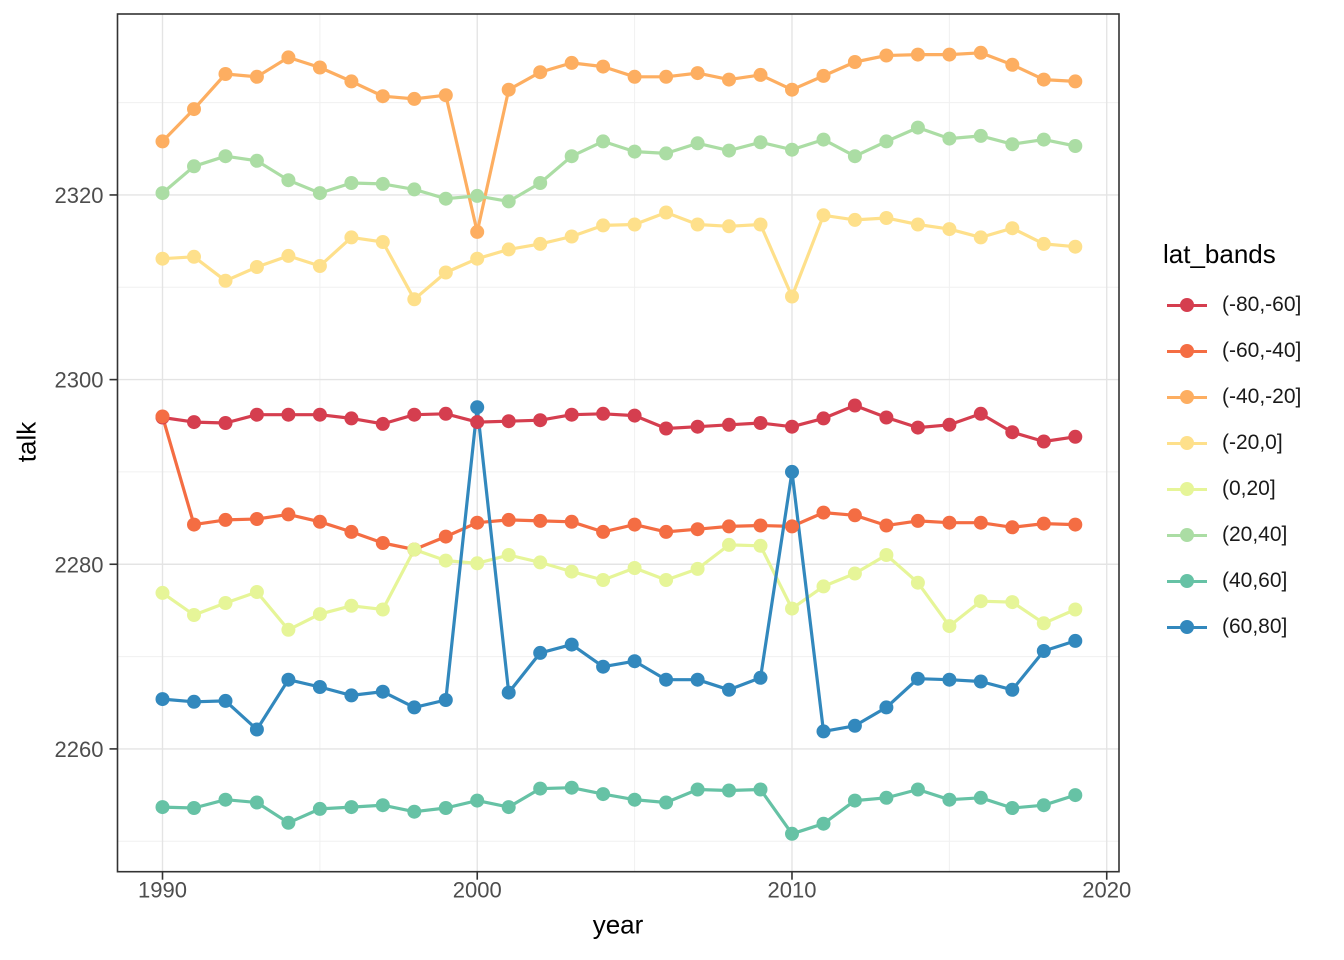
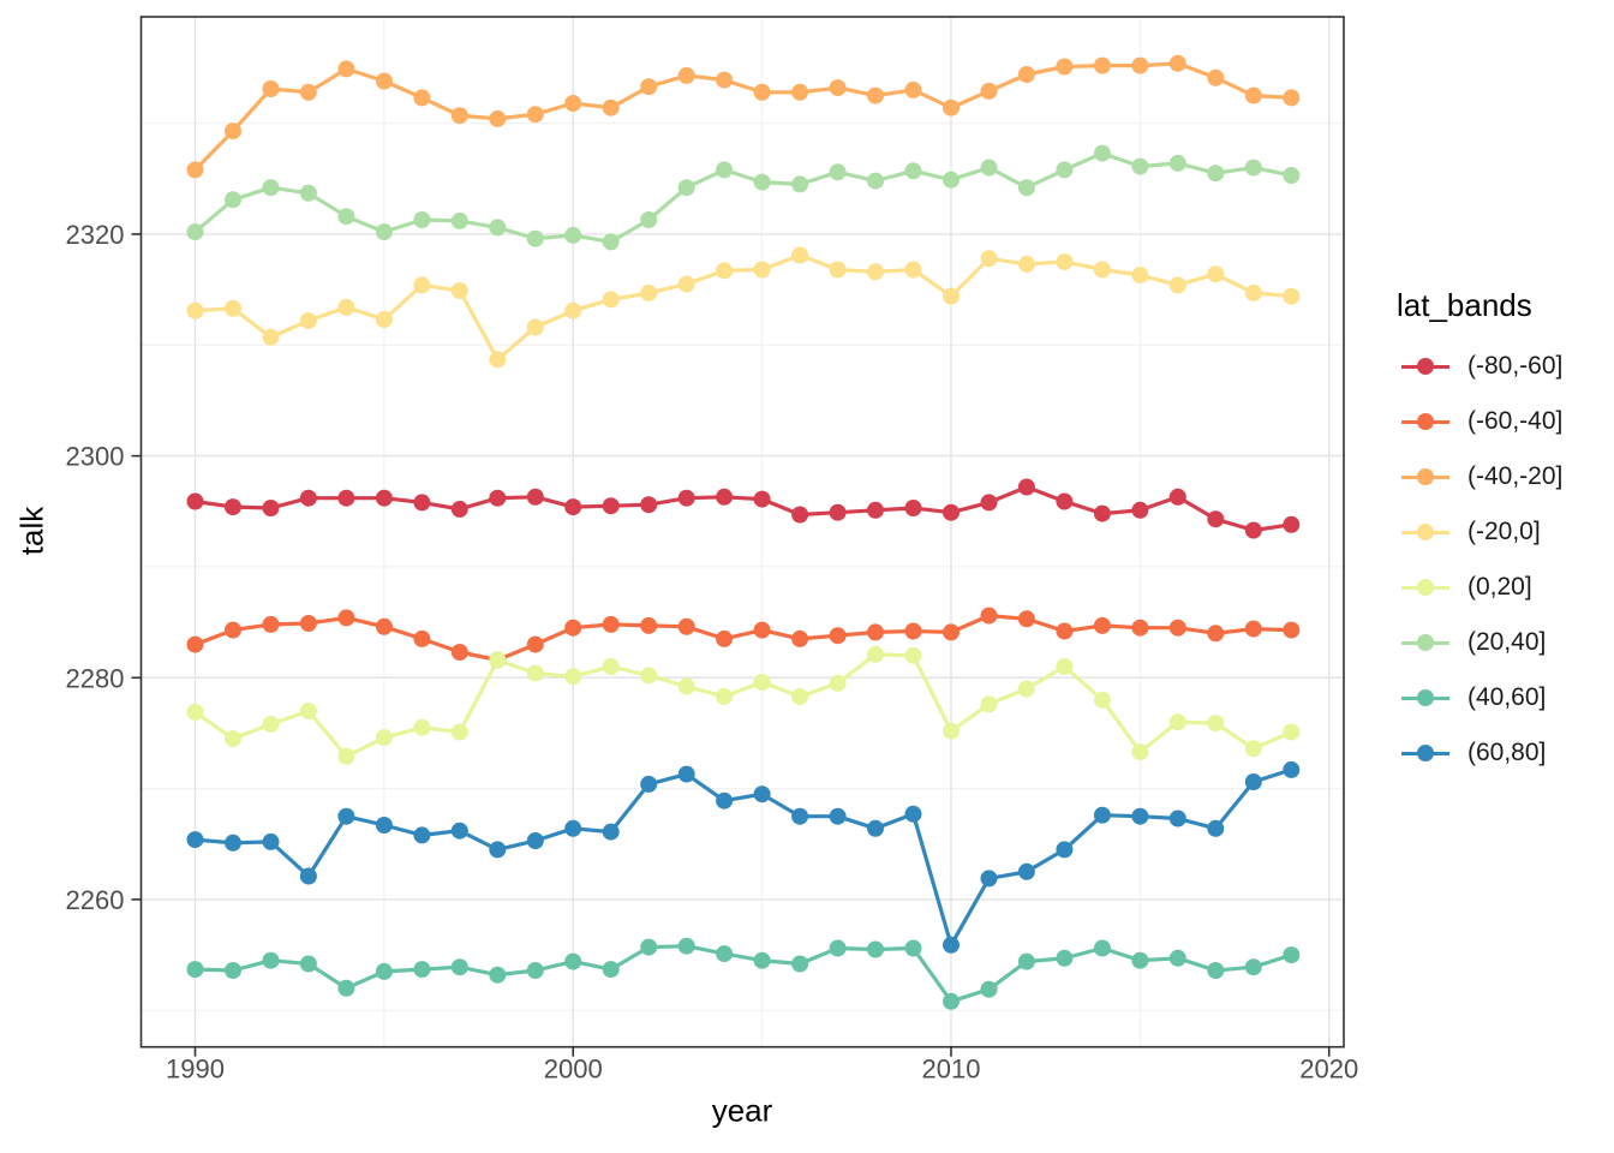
(-60,-40]/1990: 2296 -> 2283
(-40,-20]/2000: 2316 -> 2332
(60,80]/2000: 2297 -> 2266
(-20,0]/2010: 2309 -> 2314
(60,80]/2010: 2290 -> 2256
